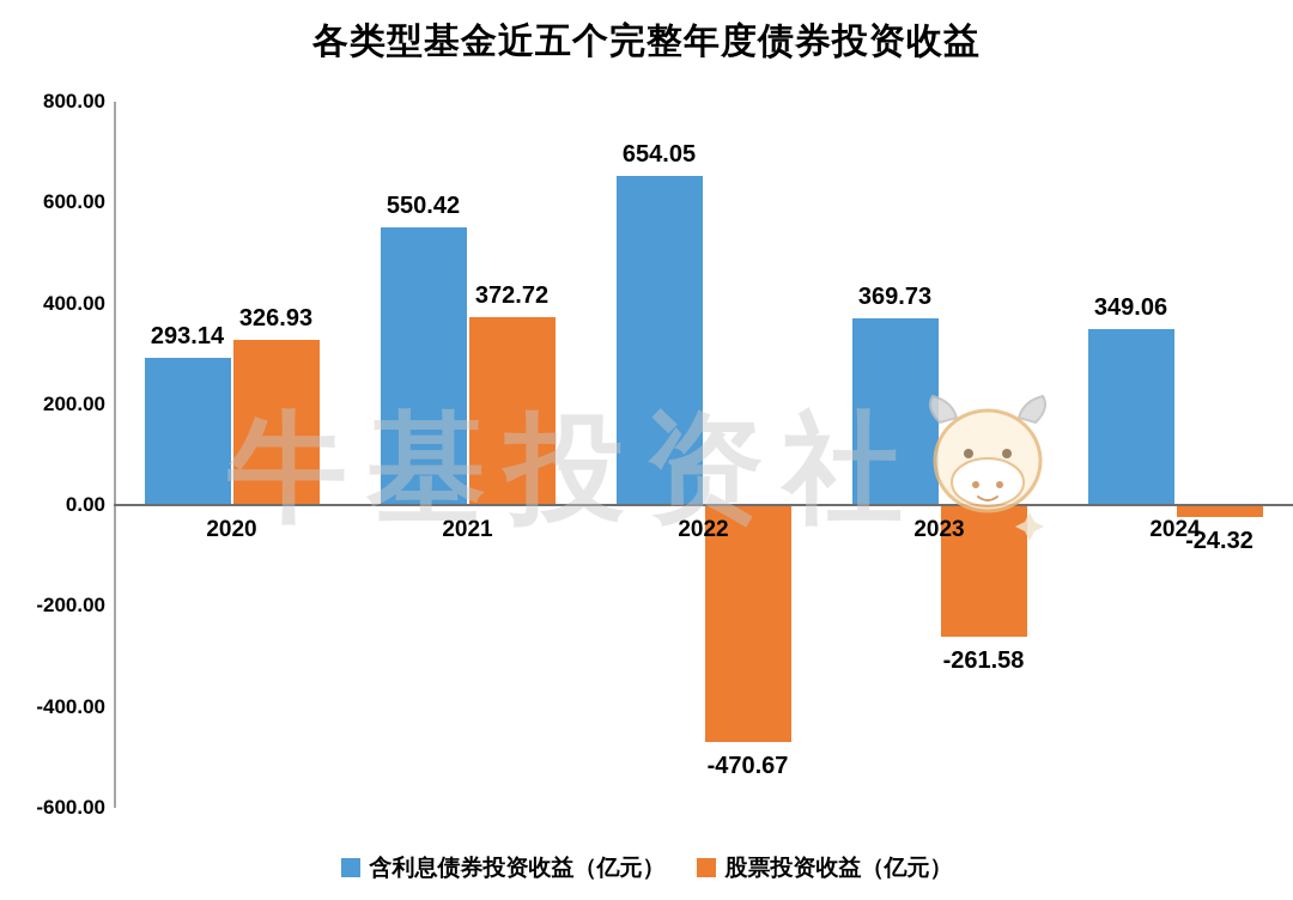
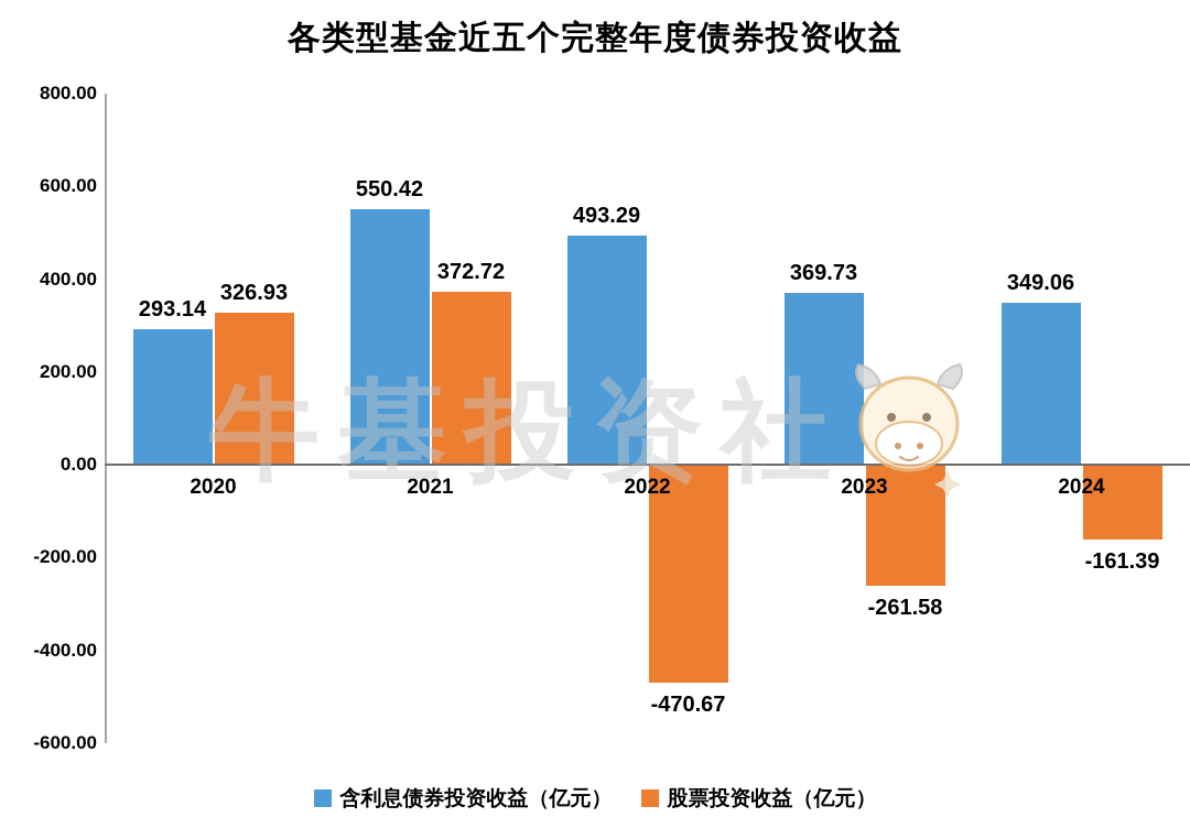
含利息债券投资收益（亿元）/2022: 654.05 -> 493.29
股票投资收益（亿元）/2024: -24.32 -> -161.39
